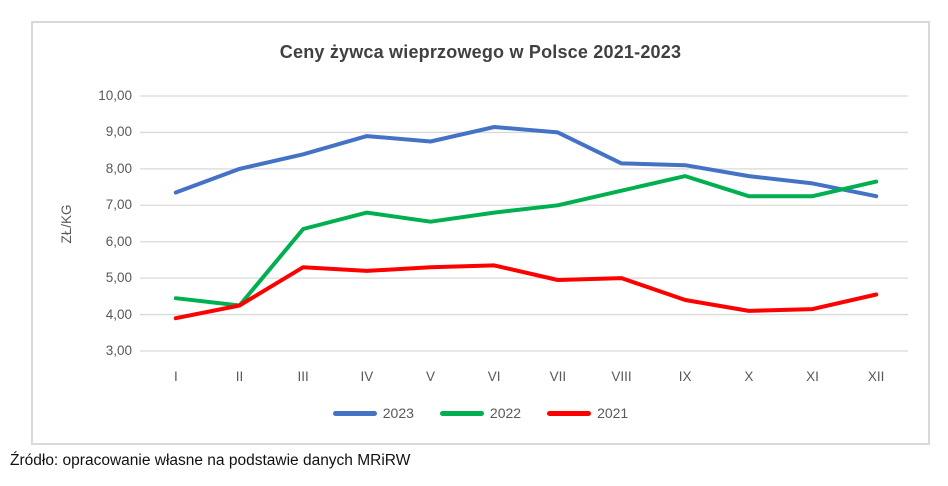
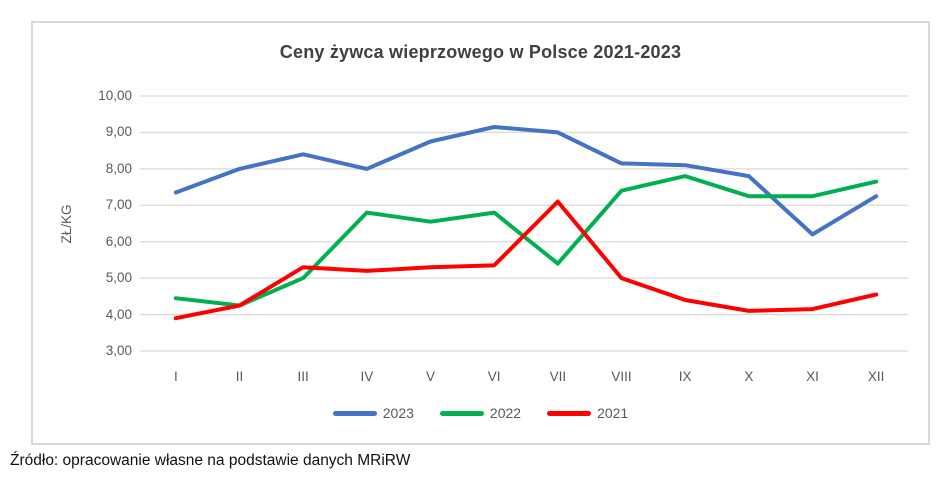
2022/III: 6,3 -> 5,0
2023/IV: 8,9 -> 8,0
2022/VII: 7,0 -> 5,4
2021/VII: 5,0 -> 7,1
2023/XI: 7,6 -> 6,2
